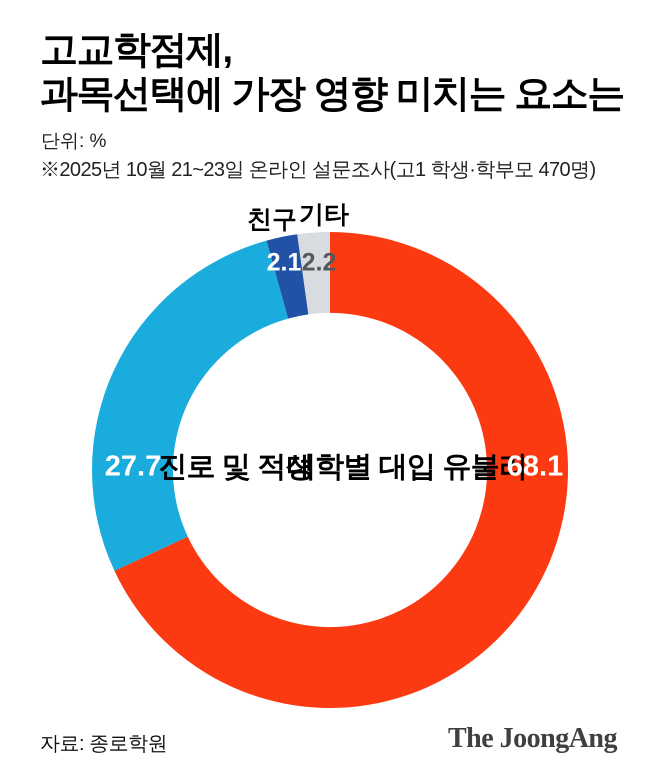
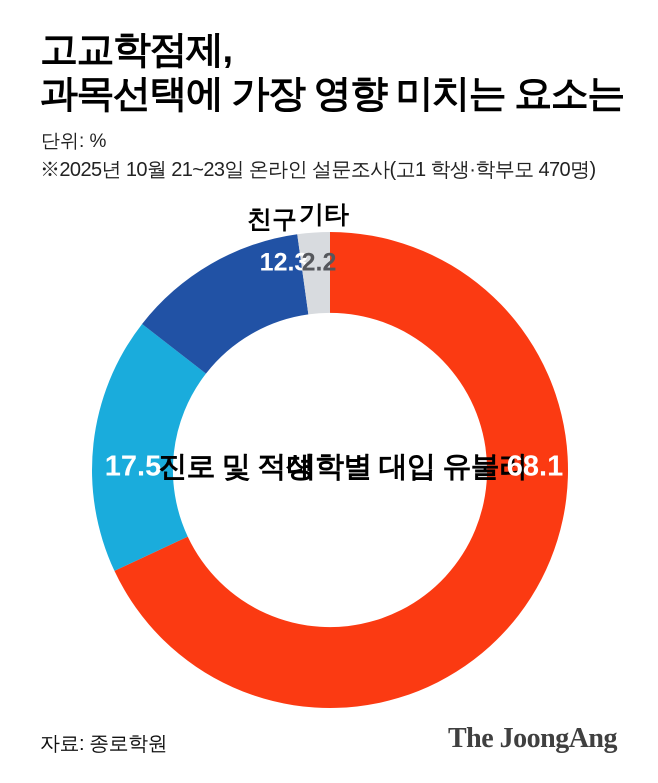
진로 및 적성: 27.7 -> 17.5
친구: 2.1 -> 12.3
